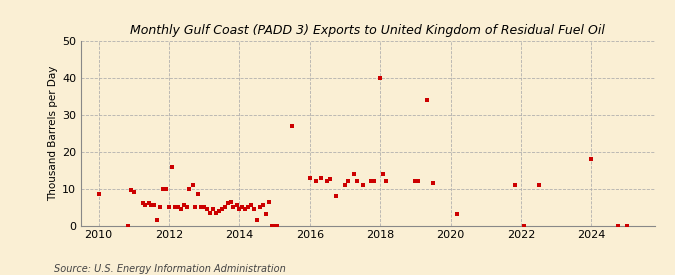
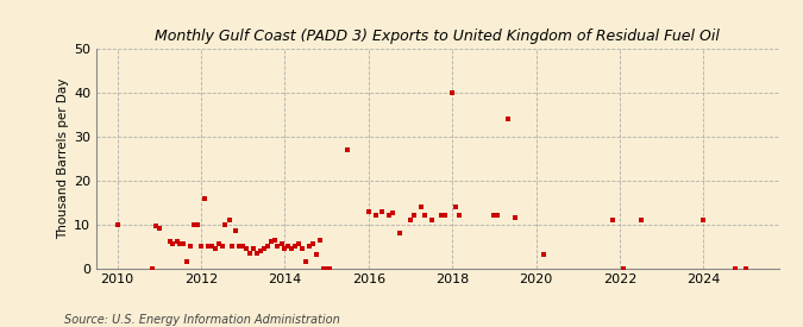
2010: 8.5 -> 10.0
2024: 18.0 -> 11.0
